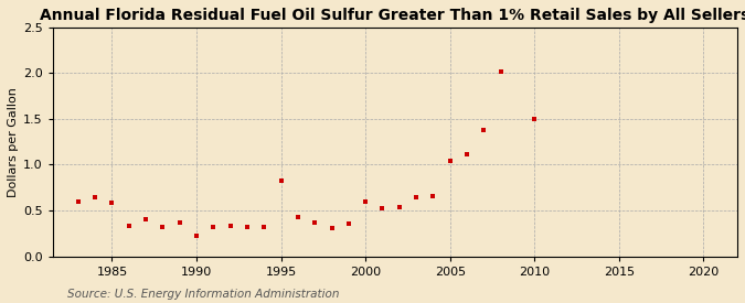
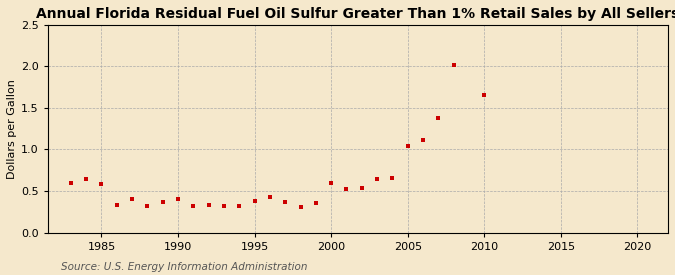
1990: 0.22 -> 0.40
1995: 0.82 -> 0.38
2010: 1.50 -> 1.65
